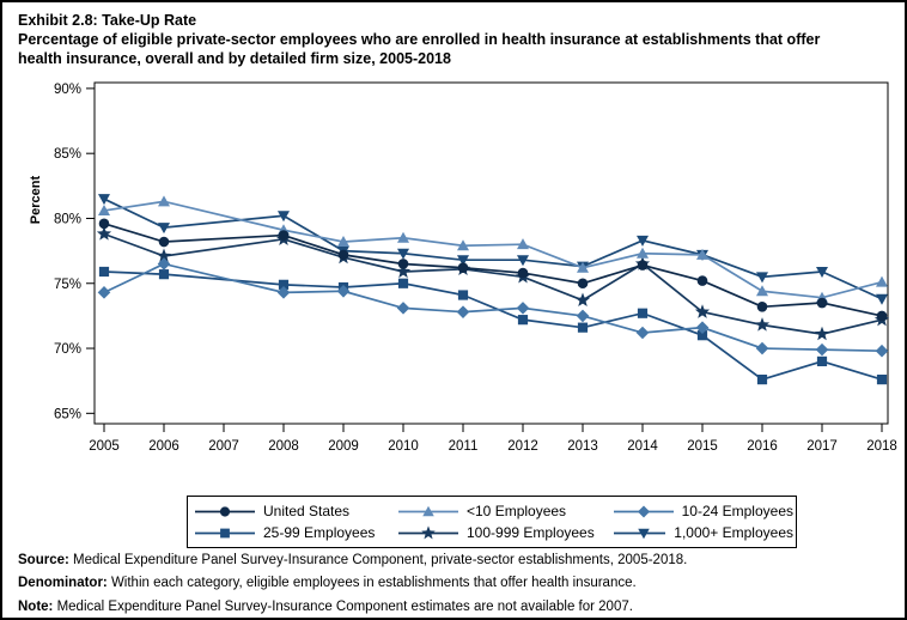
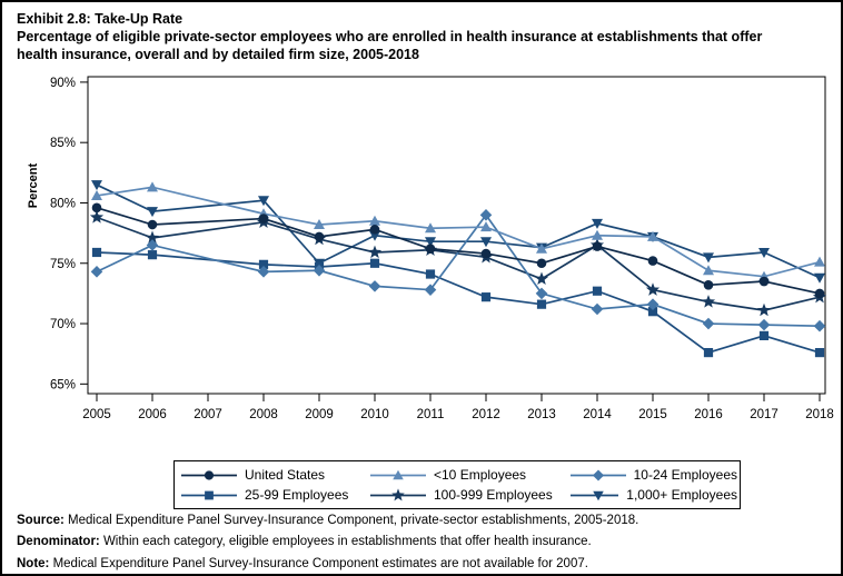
1,000+ Employees/2009: 77.5% -> 75.0%
United States/2010: 76.5% -> 77.8%
10-24 Employees/2012: 73.1% -> 79.0%
